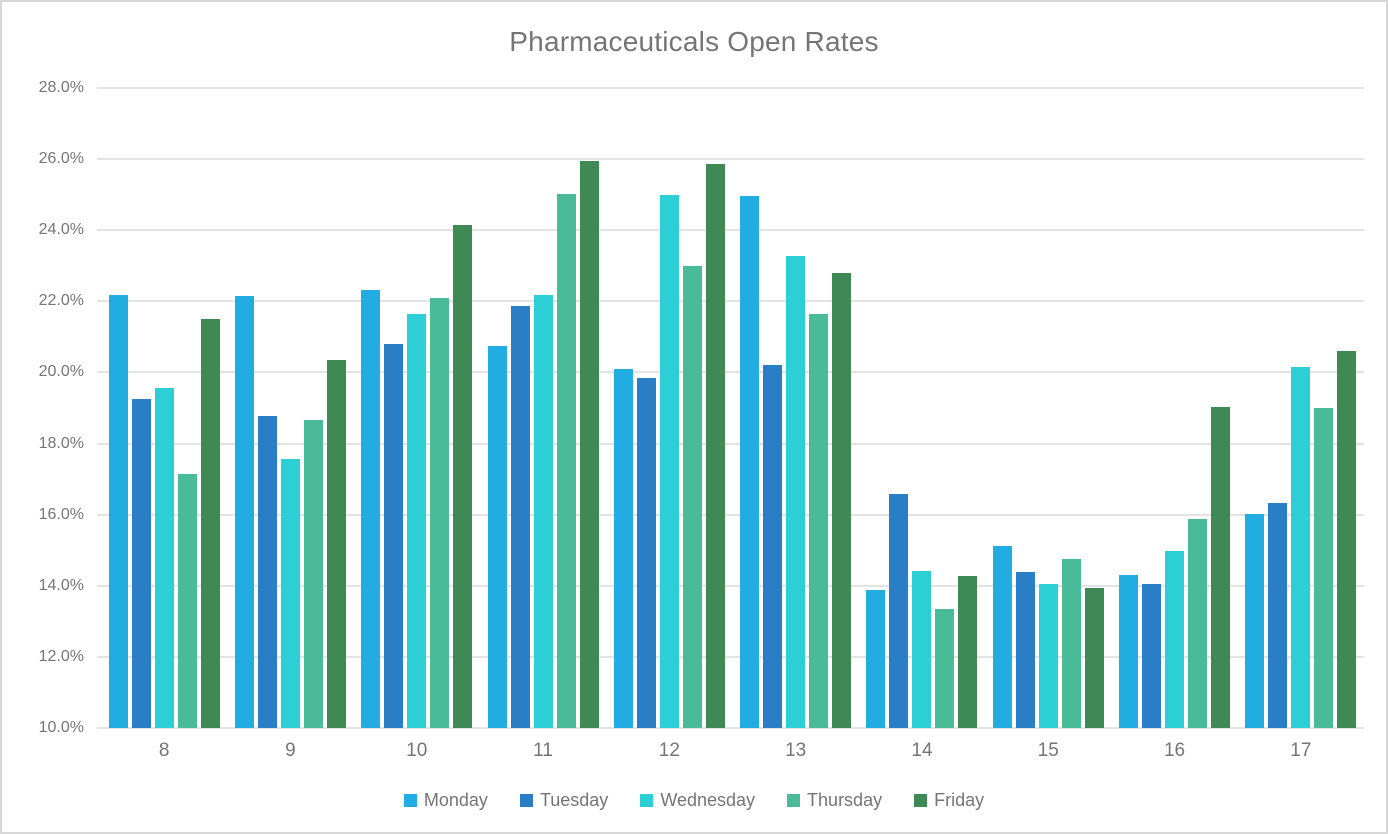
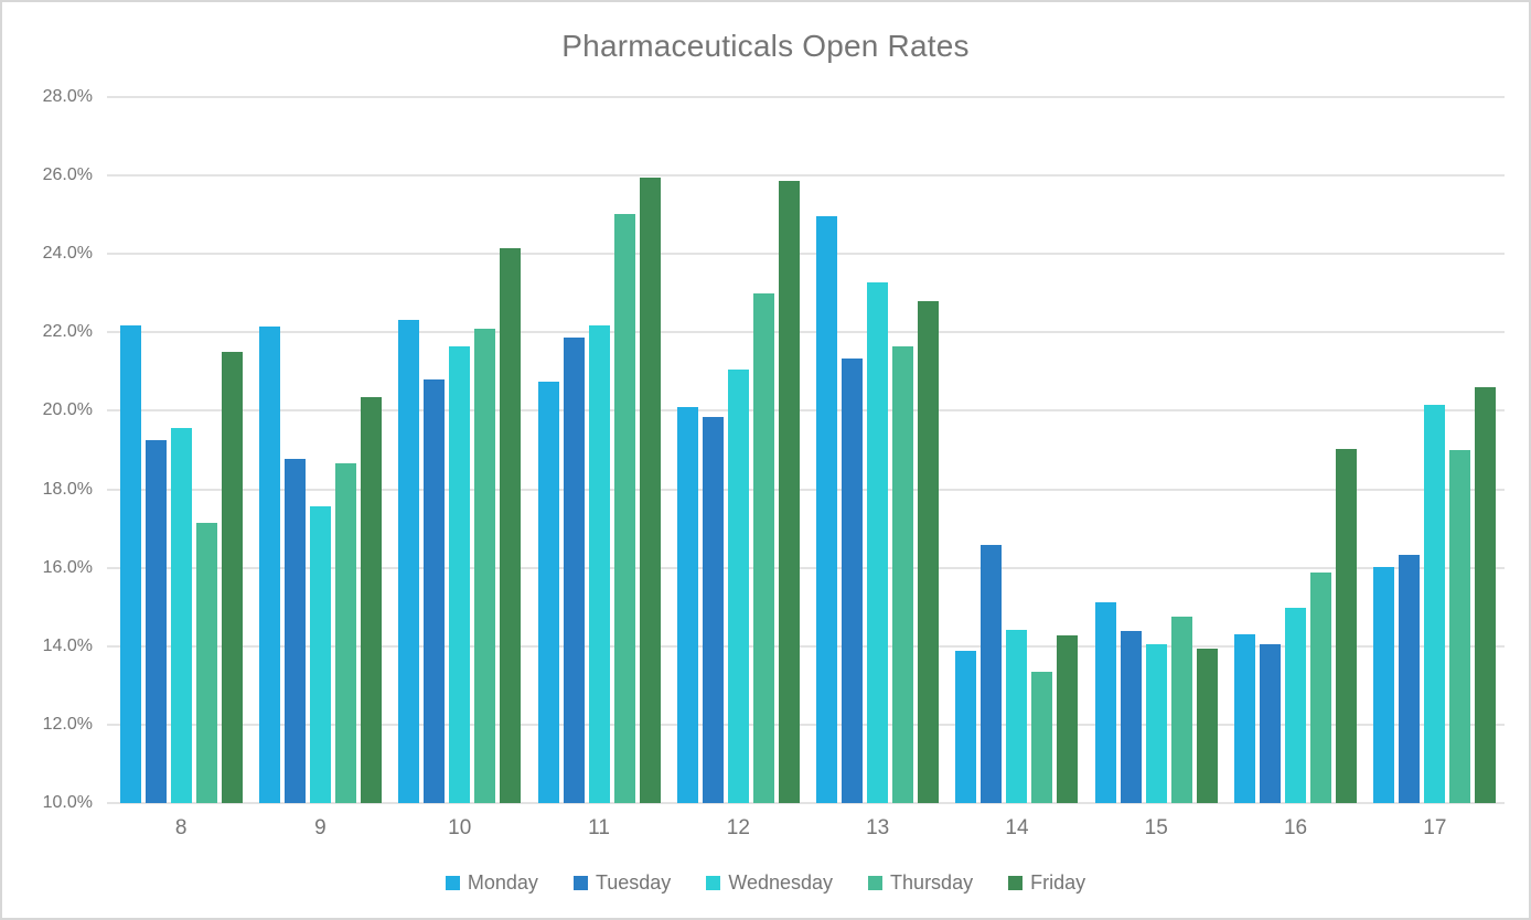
Wednesday/12: 25.0% -> 21.1%
Tuesday/13: 20.2% -> 21.3%
